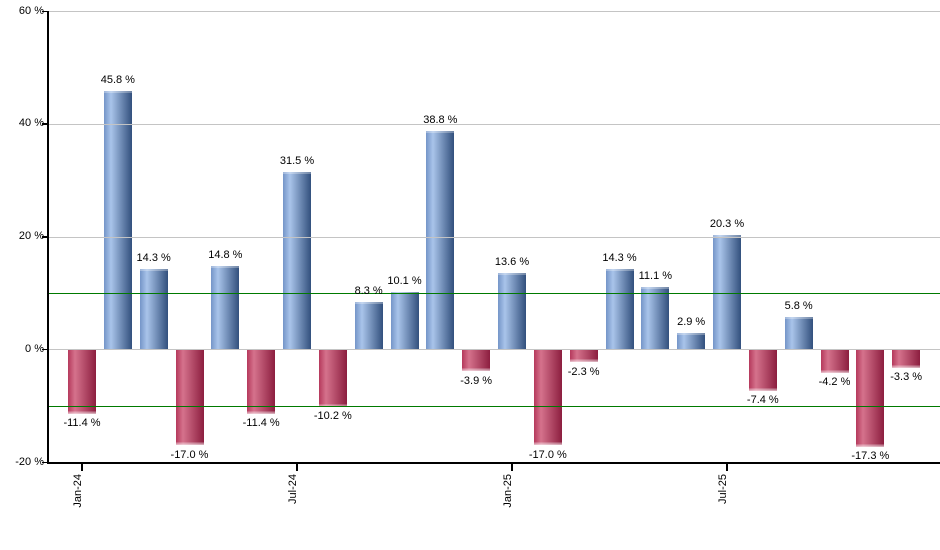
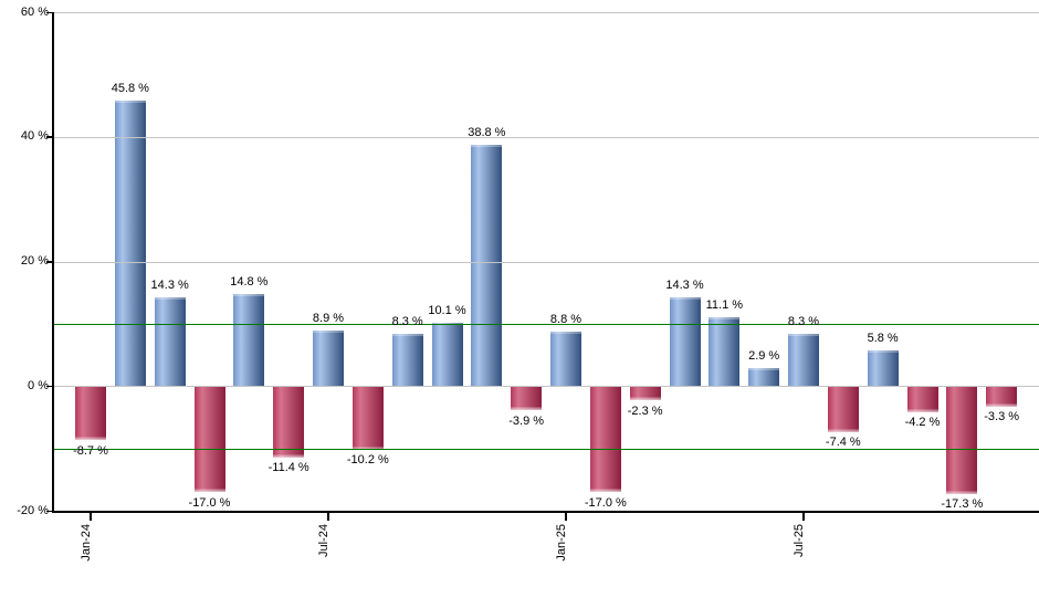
Jan-24: -11.4 -> -8.7
Jul-24: 31.5 -> 8.9
Jan-25: 13.6 -> 8.8
Jul-25: 20.3 -> 8.3
